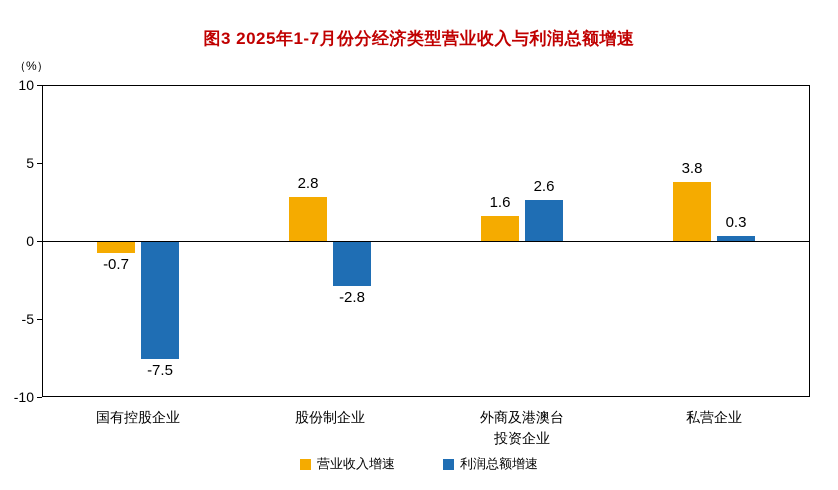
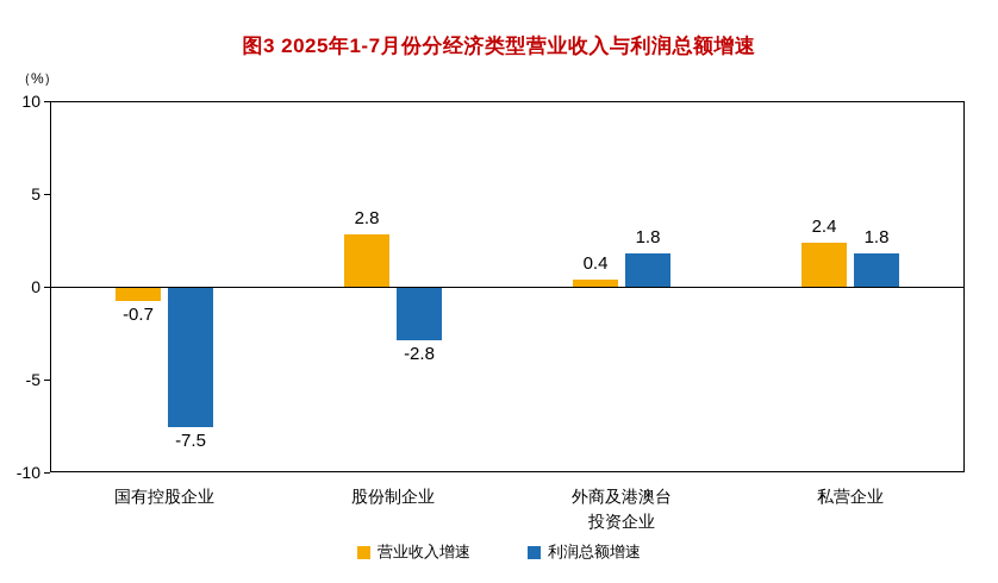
营业收入增速/外商及港澳台 投资企业: 1.6 -> 0.4
利润总额增速/外商及港澳台 投资企业: 2.6 -> 1.8
营业收入增速/私营企业: 3.8 -> 2.4
利润总额增速/私营企业: 0.3 -> 1.8
